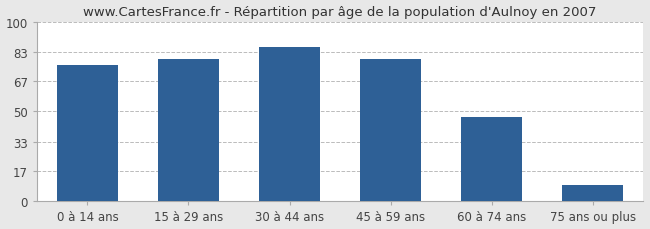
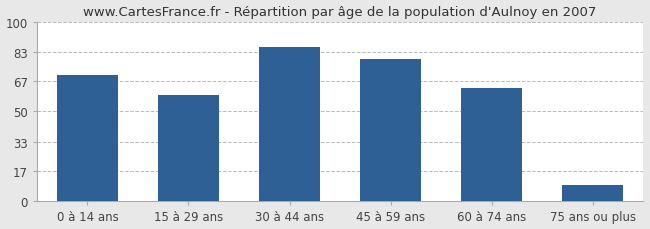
0 à 14 ans: 76 -> 70
15 à 29 ans: 79 -> 59
60 à 74 ans: 47 -> 63
